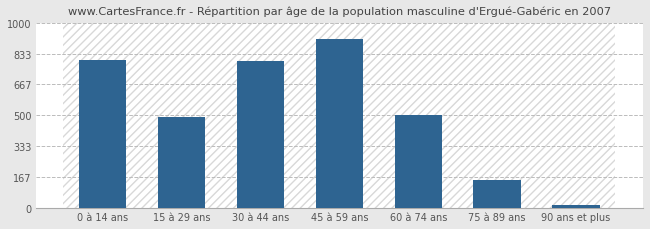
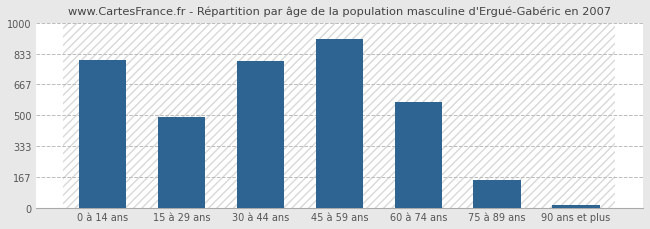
60 à 74 ans: 500 -> 570
